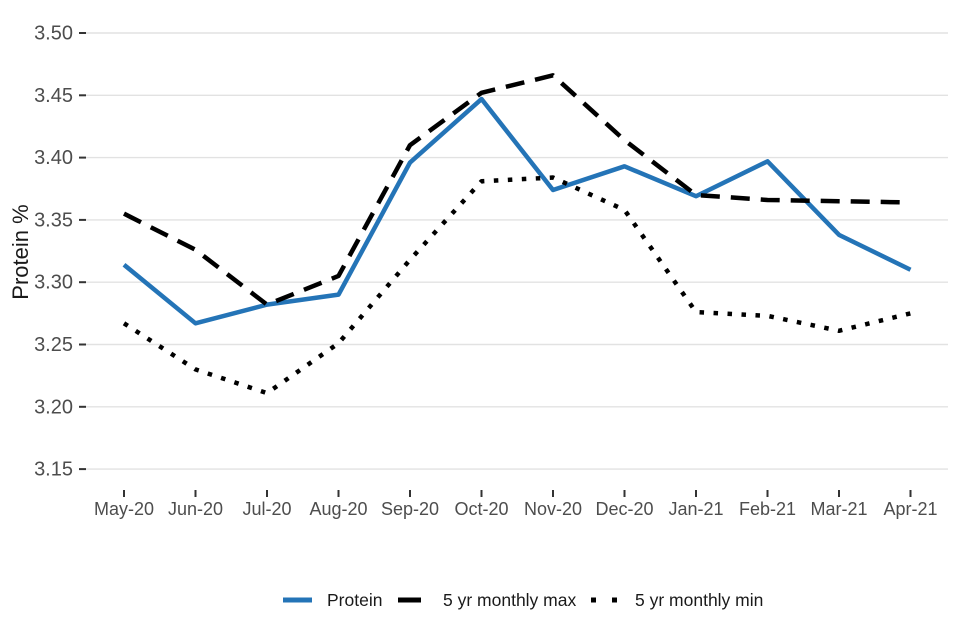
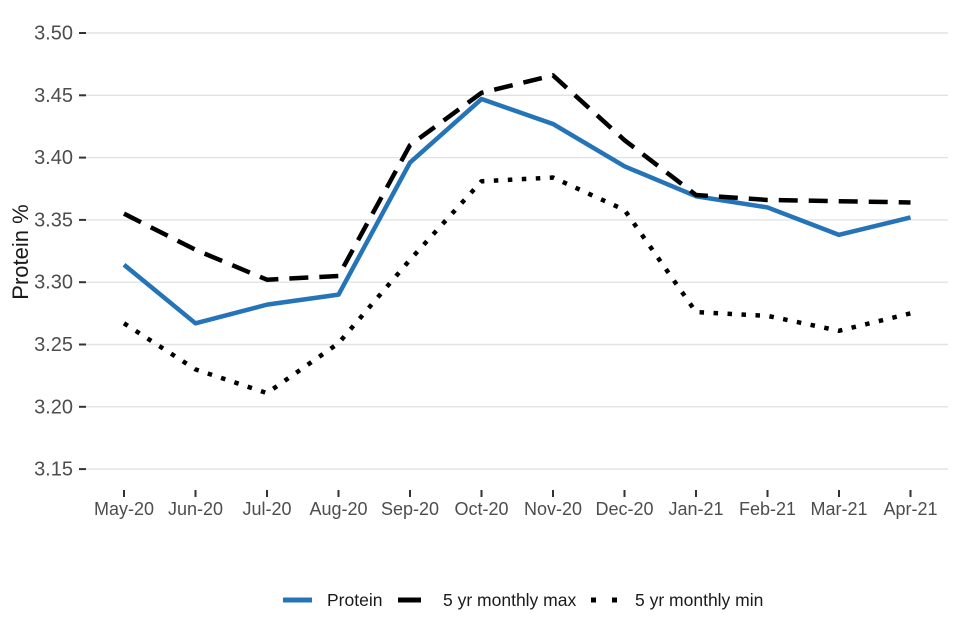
5 yr monthly max/Jul-20: 3.282 -> 3.302
Protein/Nov-20: 3.374 -> 3.427
Protein/Feb-21: 3.397 -> 3.360
Protein/Apr-21: 3.310 -> 3.352
